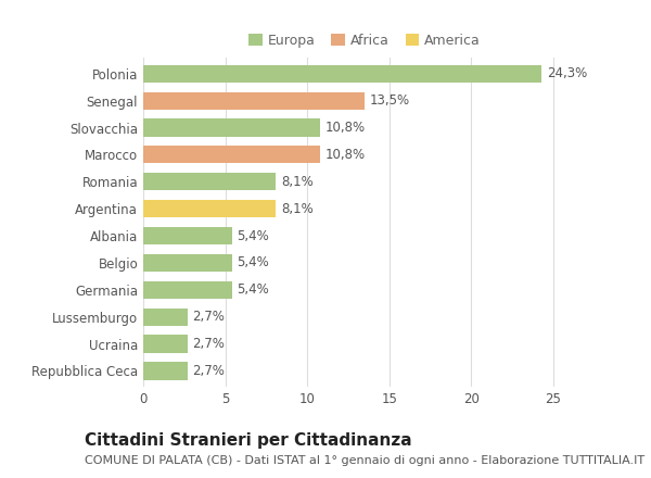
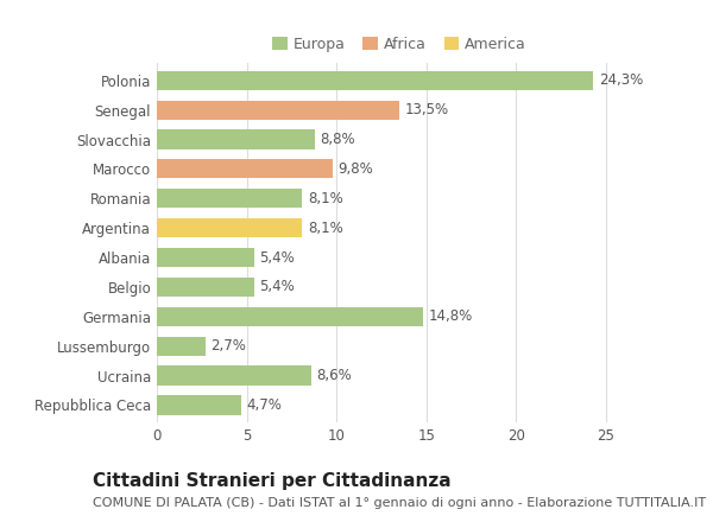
Slovacchia: 10,8% -> 8,8%
Marocco: 10,8% -> 9,8%
Germania: 5,4% -> 14,8%
Ucraina: 2,7% -> 8,6%
Repubblica Ceca: 2,7% -> 4,7%
